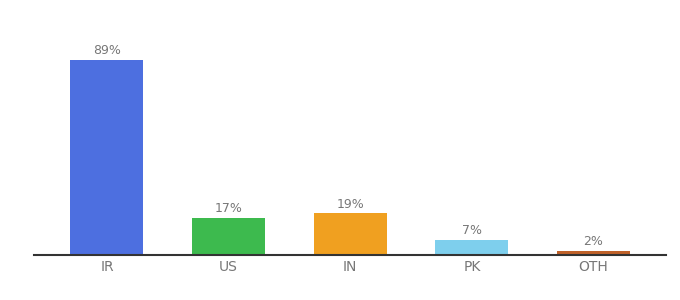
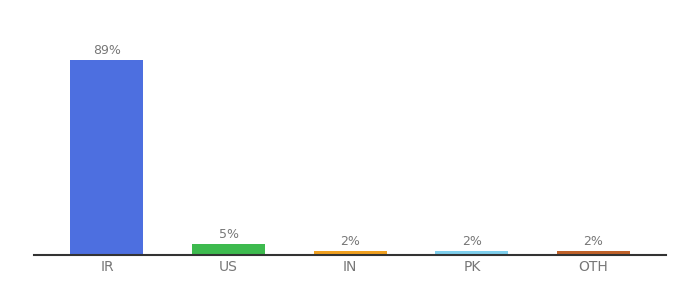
US: 17% -> 5%
IN: 19% -> 2%
PK: 7% -> 2%
